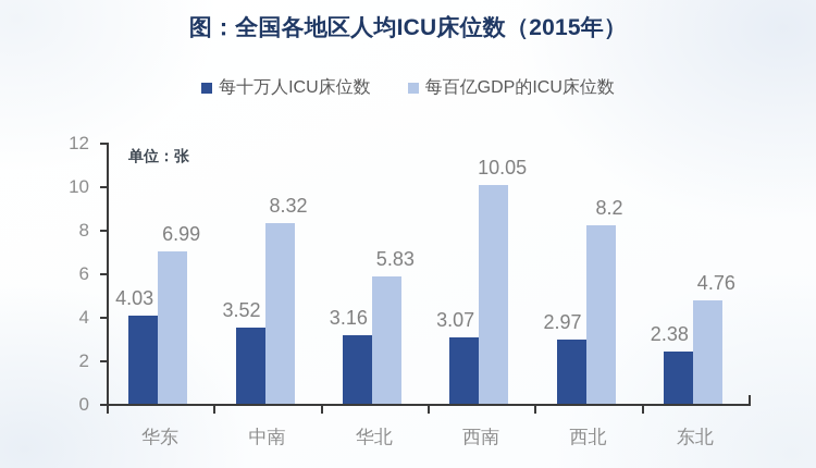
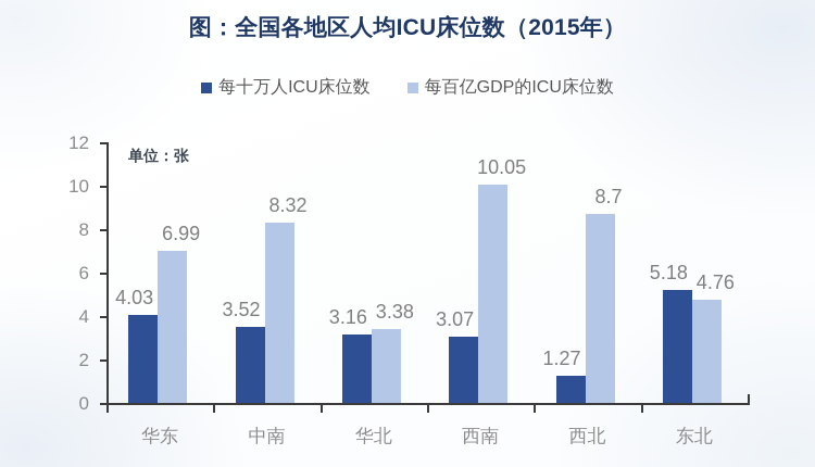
每百亿GDP的ICU床位数/华北: 5.83 -> 3.38
每十万人ICU床位数/西北: 2.97 -> 1.27
每百亿GDP的ICU床位数/西北: 8.2 -> 8.7
每十万人ICU床位数/东北: 2.38 -> 5.18
